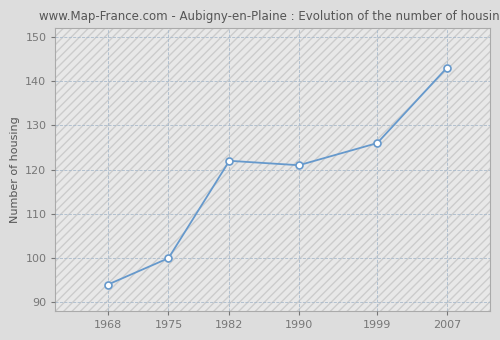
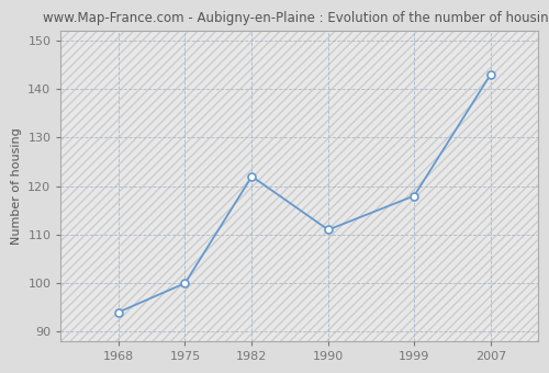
1990: 121 -> 111
1999: 126 -> 118
